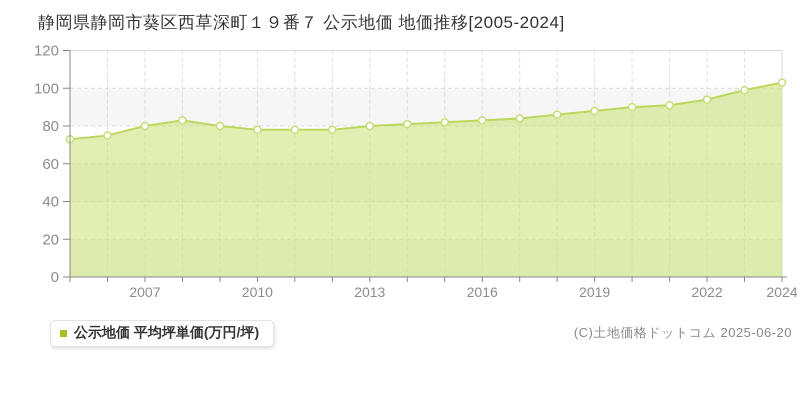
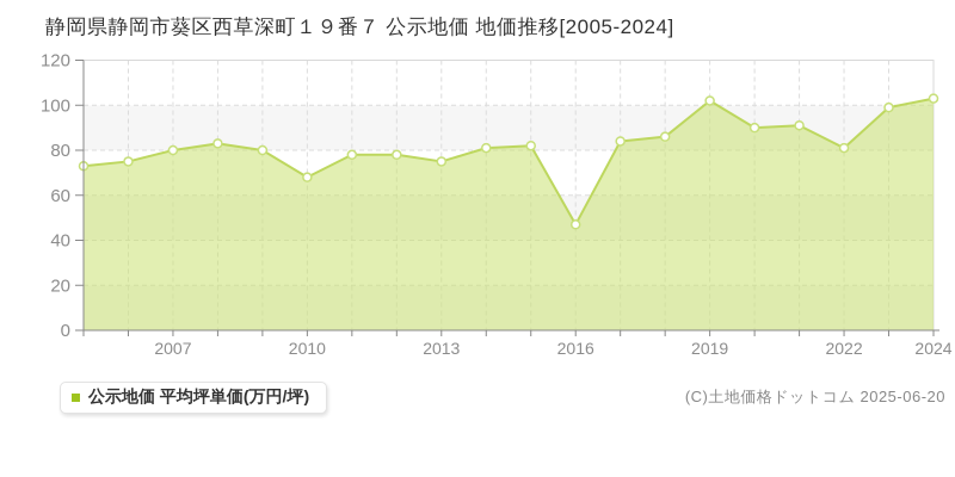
2010: 78 -> 68
2013: 80 -> 75
2016: 83 -> 47
2019: 88 -> 102
2022: 94 -> 81
